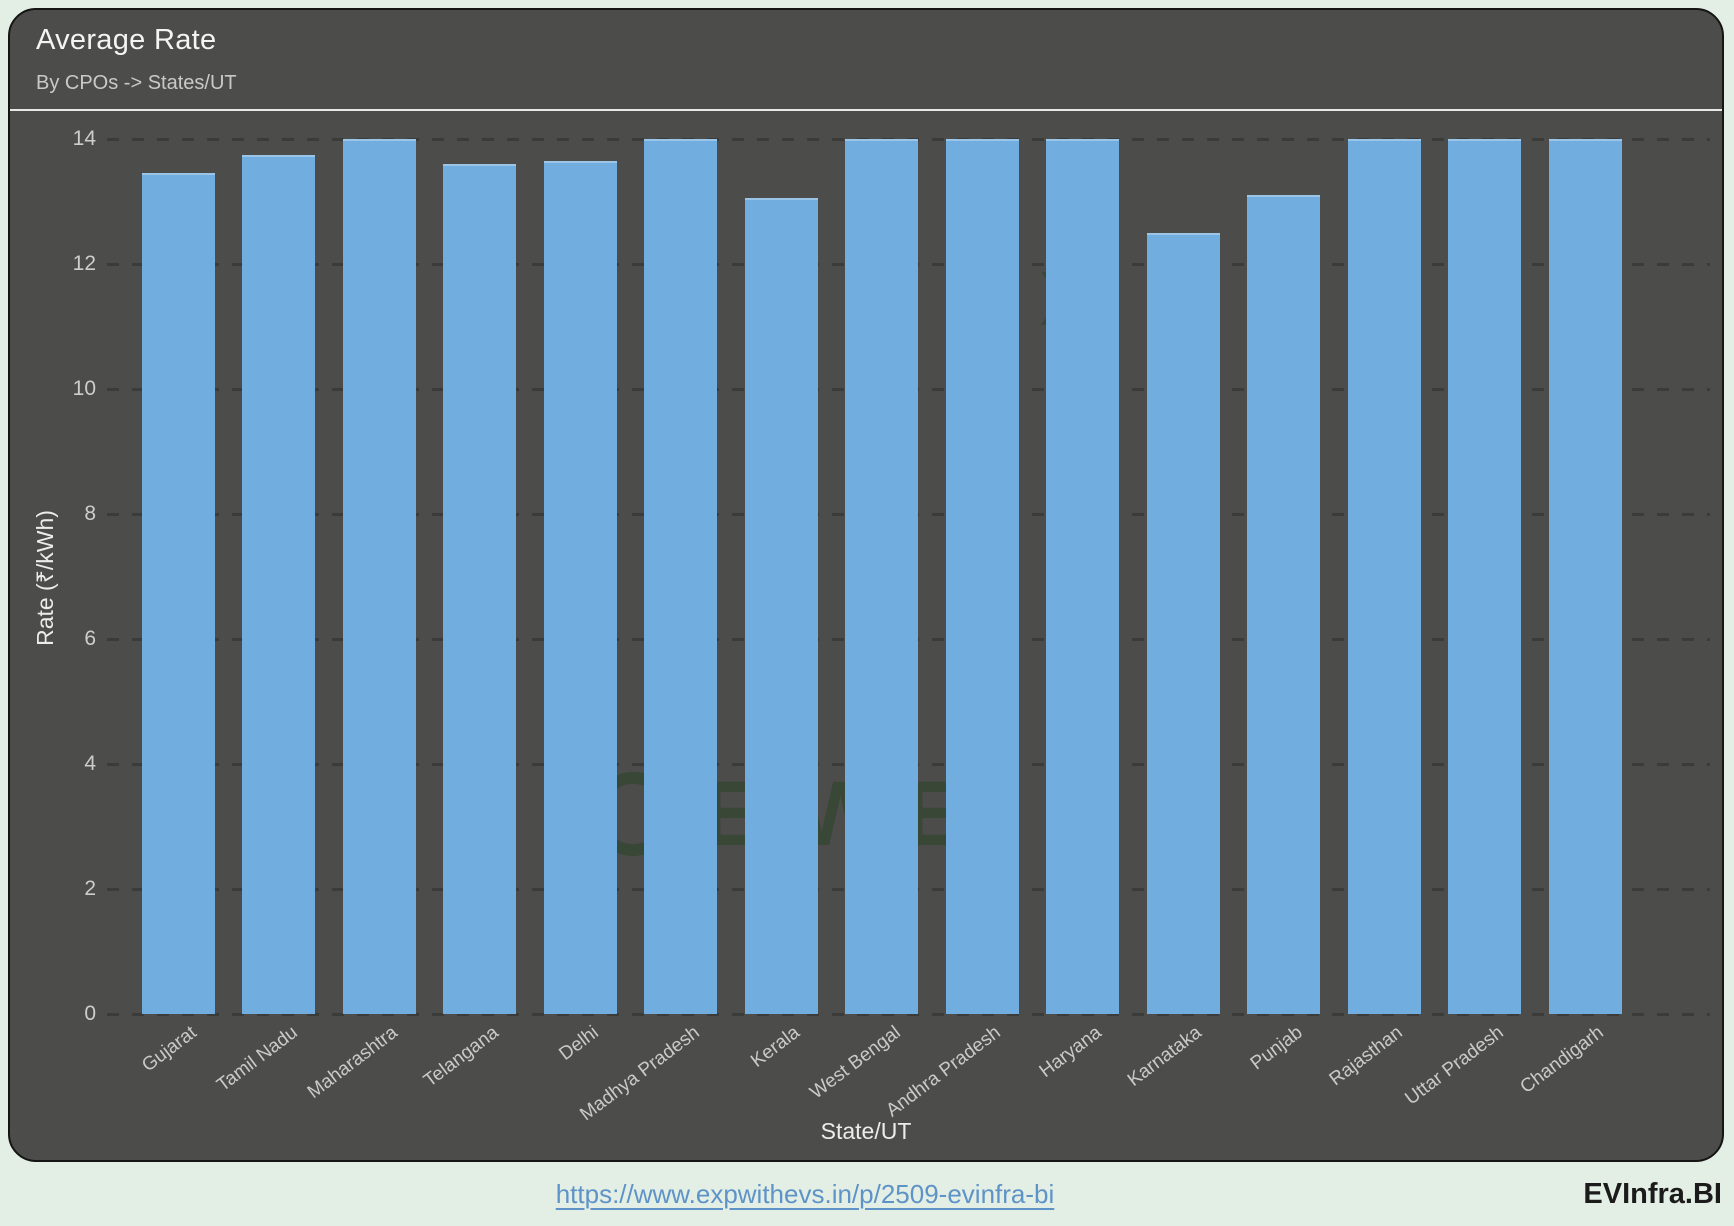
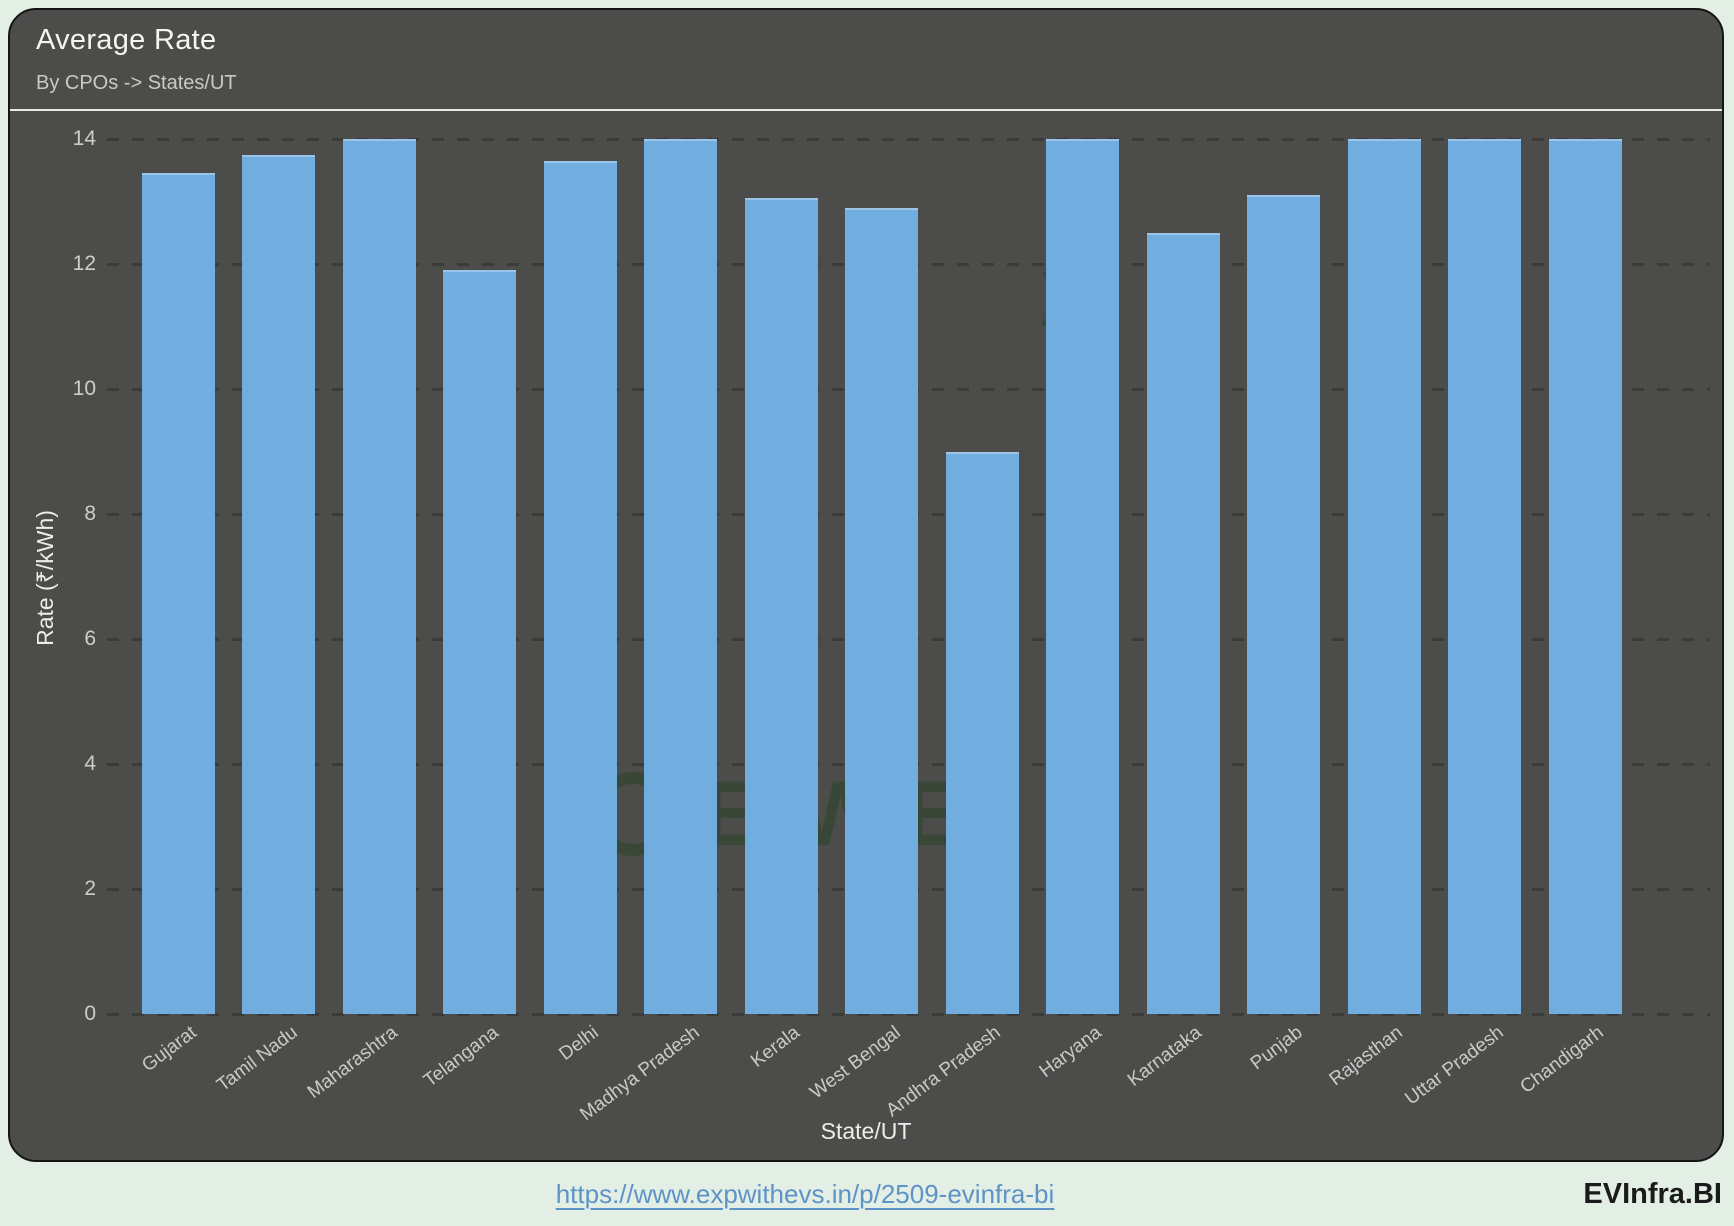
Telangana: 13.6 -> 11.9
West Bengal: 14.0 -> 12.9
Andhra Pradesh: 14.0 -> 9.0
